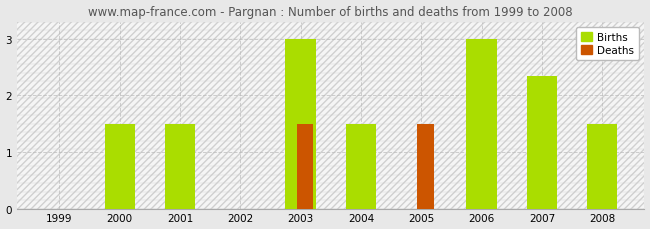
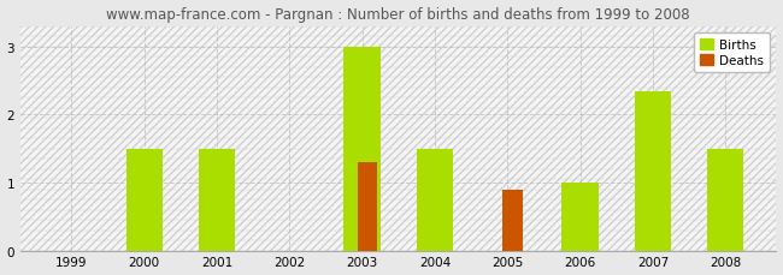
Deaths/2003: 1.5 -> 1.3
Deaths/2005: 1.5 -> 0.9
Births/2006: 3.00 -> 1.00
